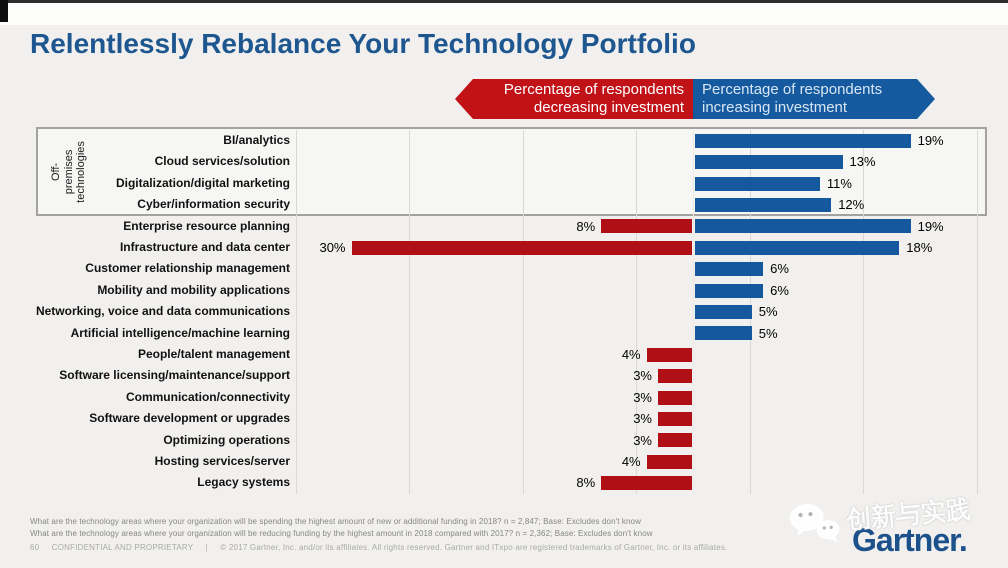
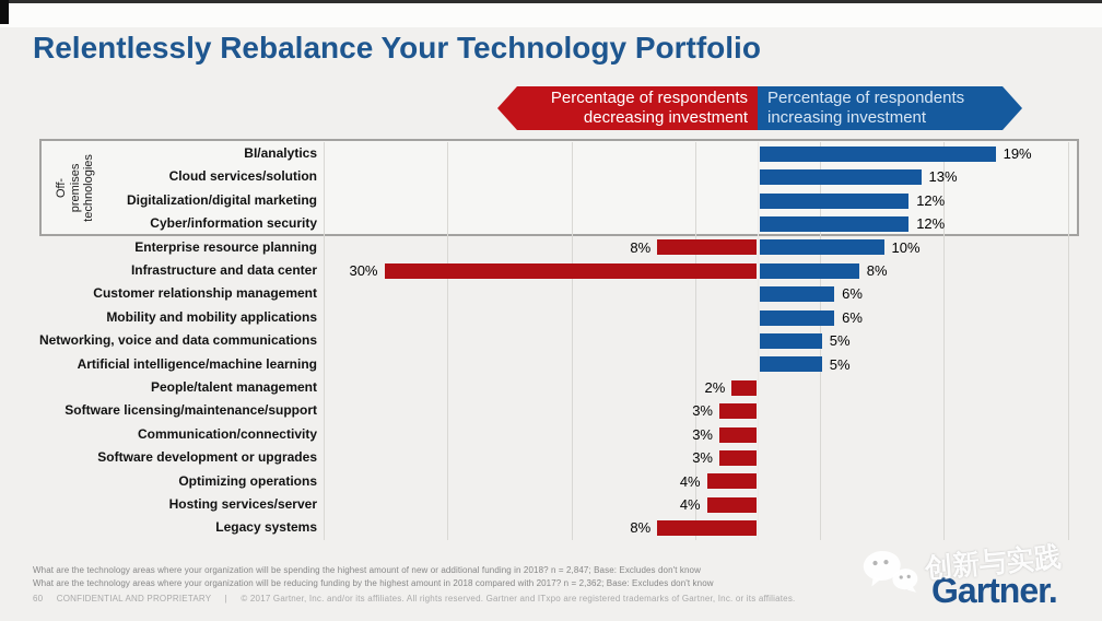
Percentage of respondents increasing investment/Digitalization/digital marketing: 11% -> 12%
Percentage of respondents increasing investment/Enterprise resource planning: 19% -> 10%
Percentage of respondents increasing investment/Infrastructure and data center: 18% -> 8%
Percentage of respondents decreasing investment/People/talent management: 4% -> 2%
Percentage of respondents decreasing investment/Optimizing operations: 3% -> 4%
